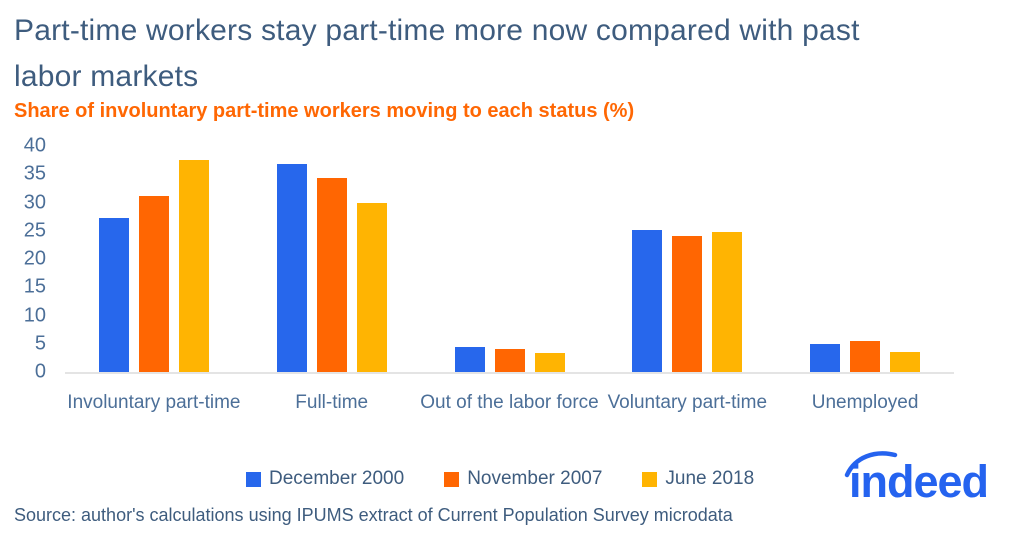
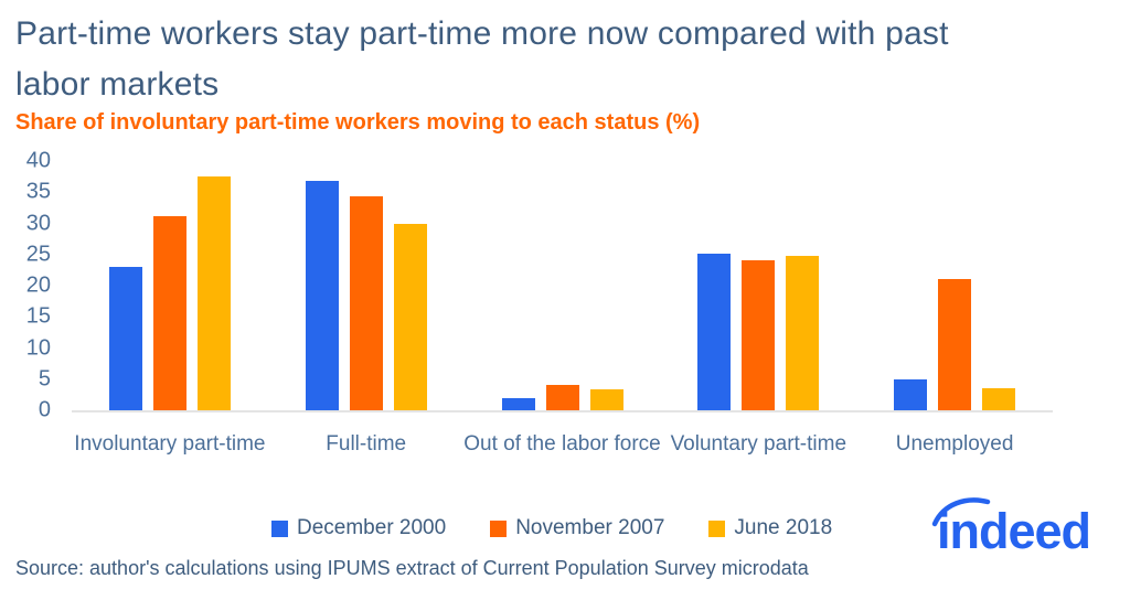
December 2000/Involuntary part-time: 27 -> 23
December 2000/Out of the labor force: 4 -> 2
November 2007/Unemployed: 5 -> 21
